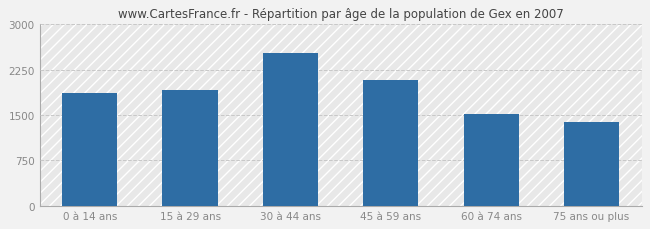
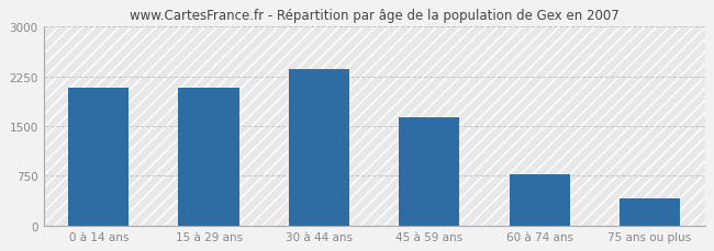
0 à 14 ans: 1860 -> 2080
15 à 29 ans: 1920 -> 2080
30 à 44 ans: 2520 -> 2360
45 à 59 ans: 2080 -> 1640
60 à 74 ans: 1520 -> 770
75 ans ou plus: 1380 -> 410
